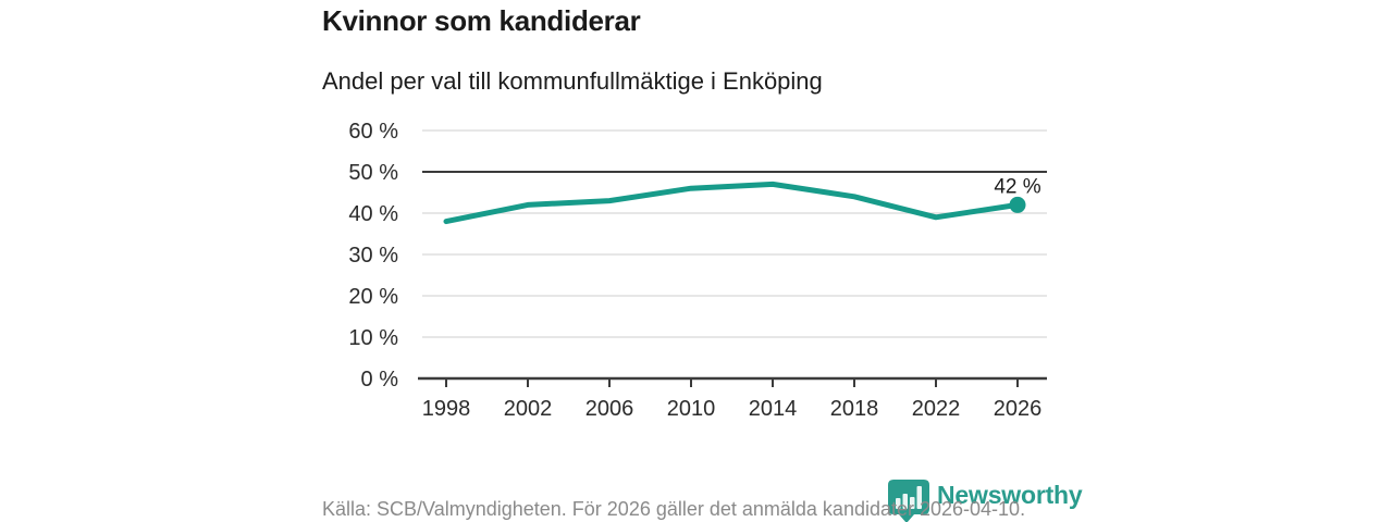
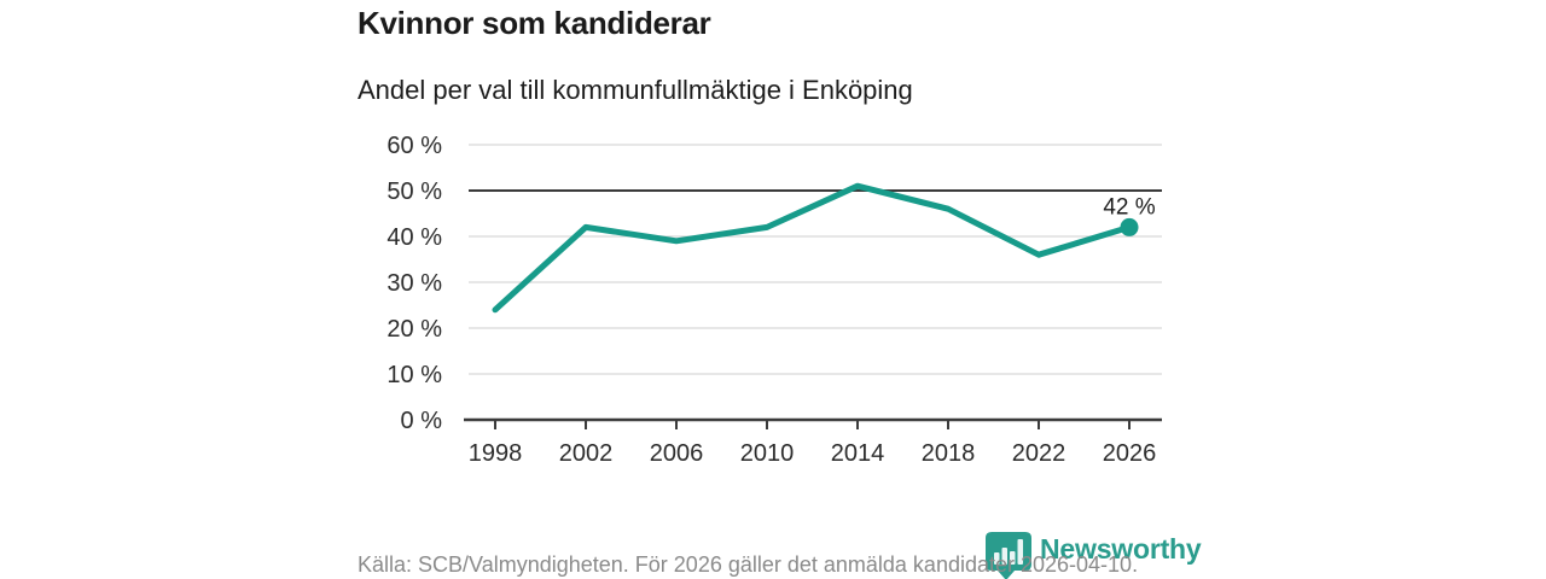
1998: 38% -> 24%
2006: 43% -> 39%
2010: 46% -> 42%
2014: 47% -> 51%
2018: 44% -> 46%
2022: 39% -> 36%
